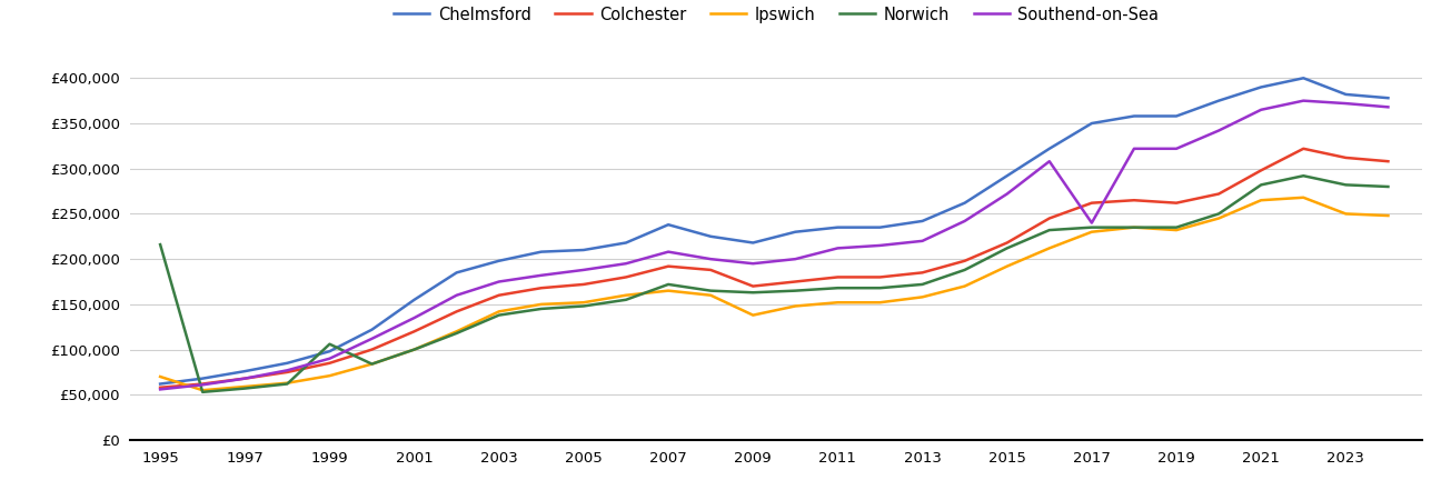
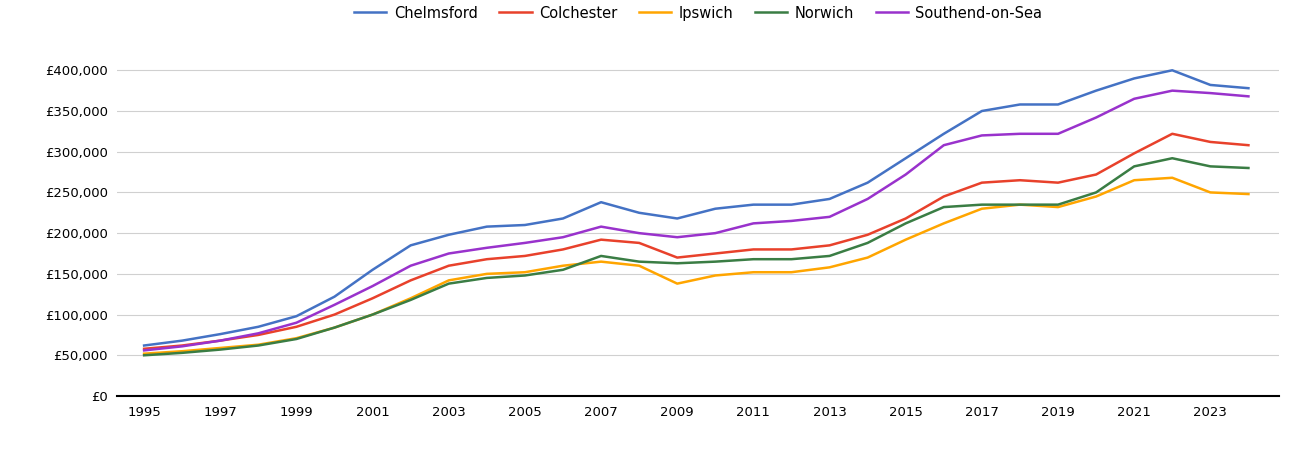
Ipswich/1995: £70,000 -> £52,000
Norwich/1995: £216,000 -> £50,000
Norwich/1999: £106,000 -> £70,000
Southend-on-Sea/2017: £240,000 -> £320,000
